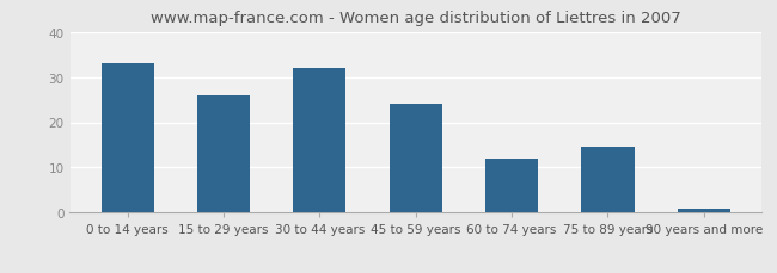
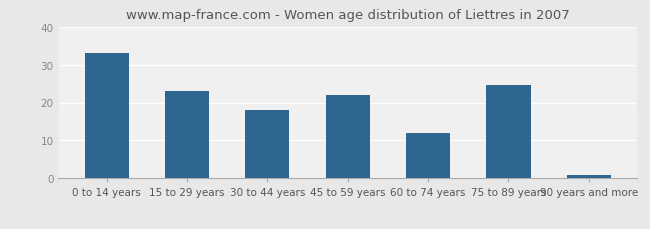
15 to 29 years: 26.0 -> 23.0
30 to 44 years: 32.0 -> 18.0
45 to 59 years: 24.0 -> 22.0
75 to 89 years: 14.5 -> 24.5
